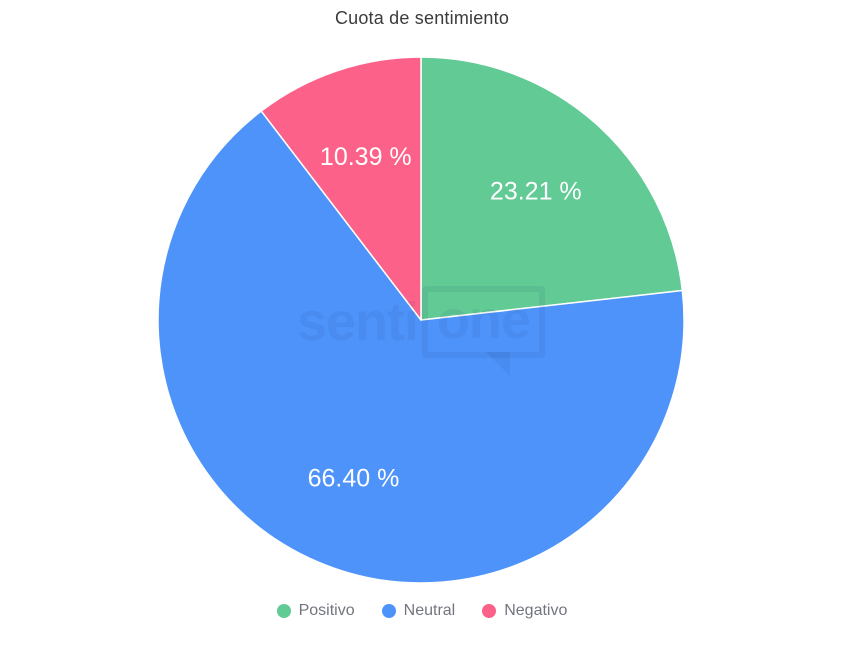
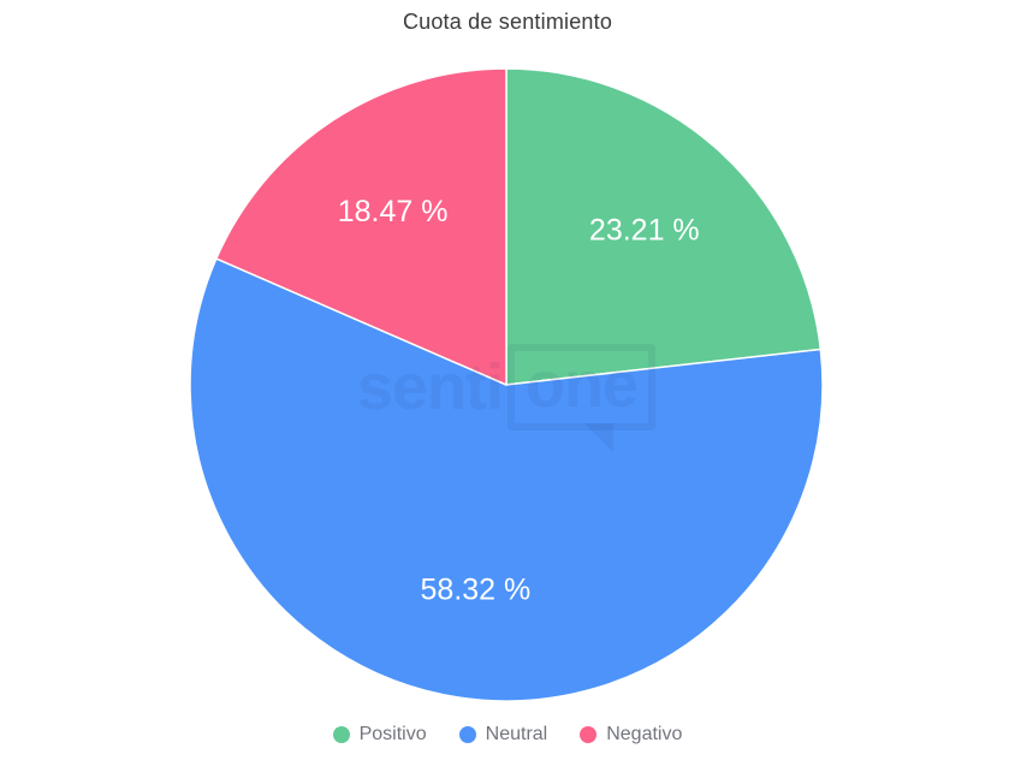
Neutral: 66.40 -> 58.32
Negativo: 10.39 -> 18.47
